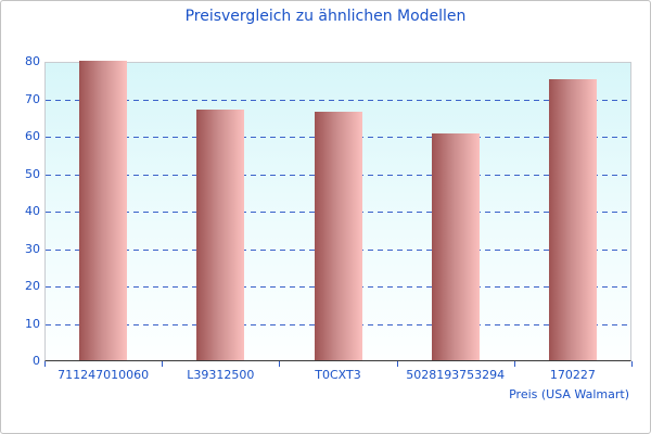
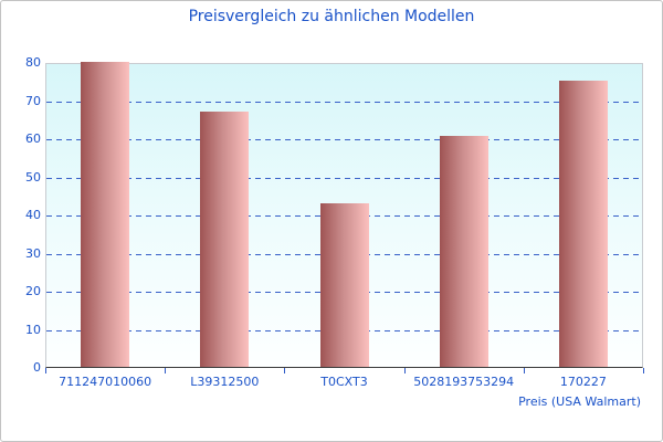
T0CXT3: 66 -> 43
